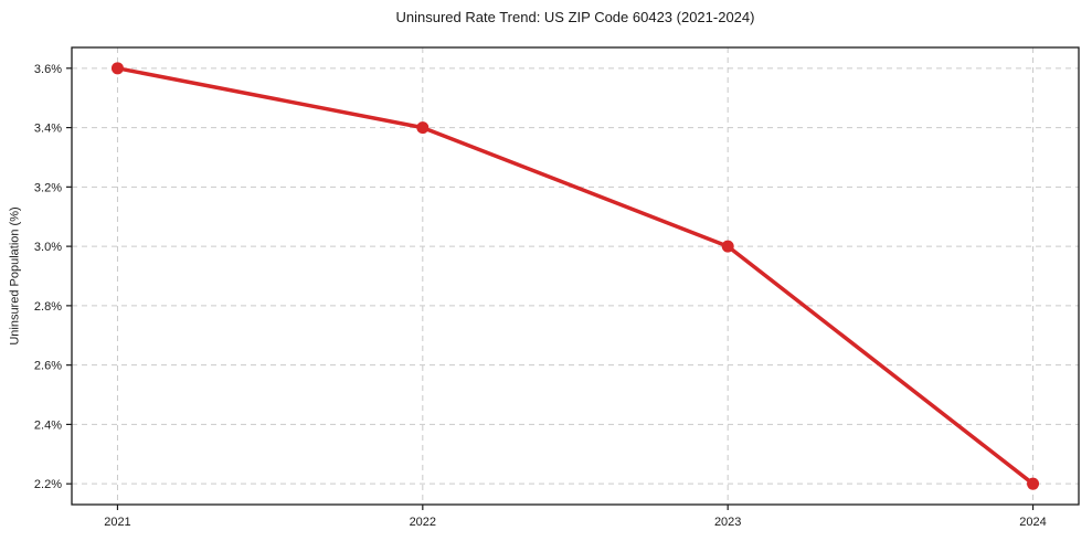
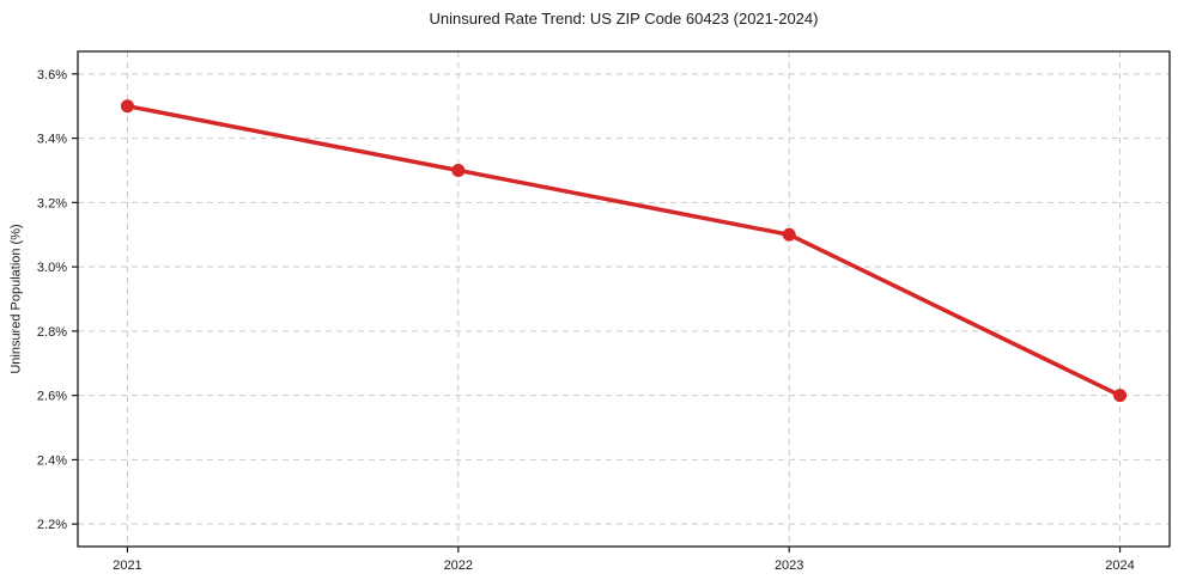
2021: 3.6% -> 3.5%
2022: 3.4% -> 3.3%
2023: 3.0% -> 3.1%
2024: 2.2% -> 2.6%
